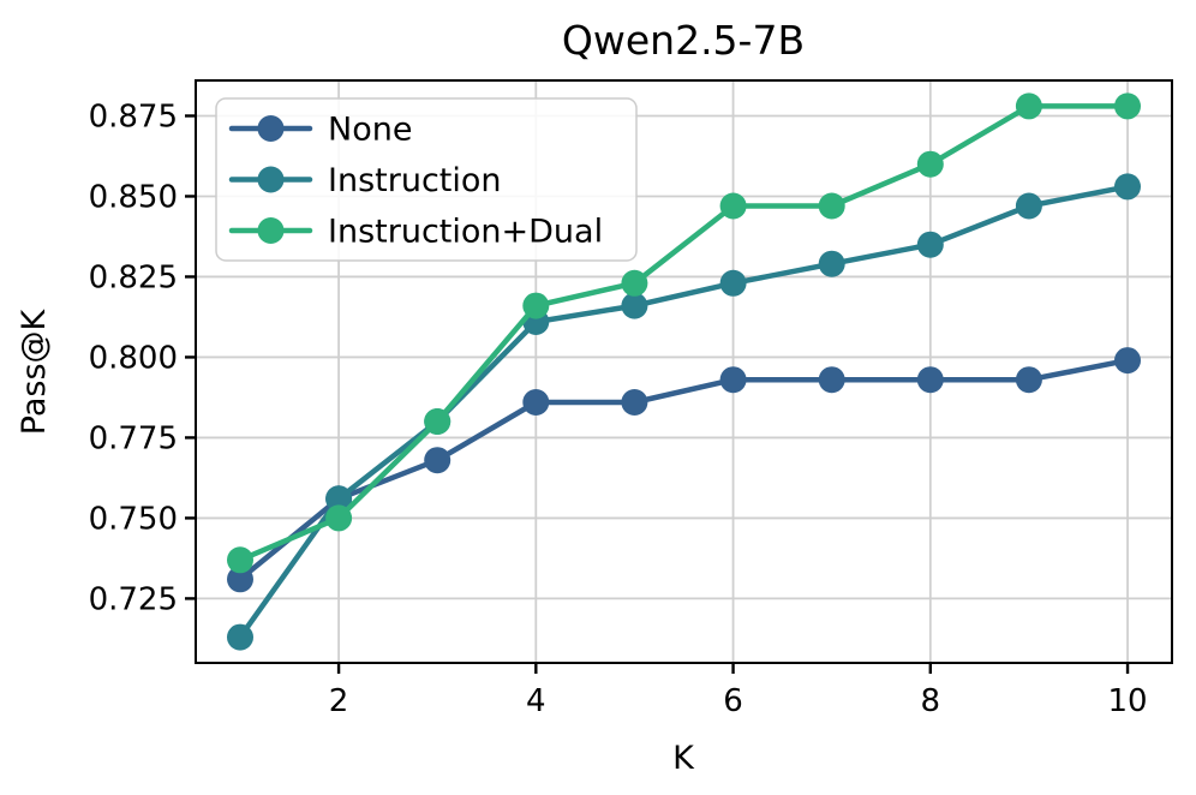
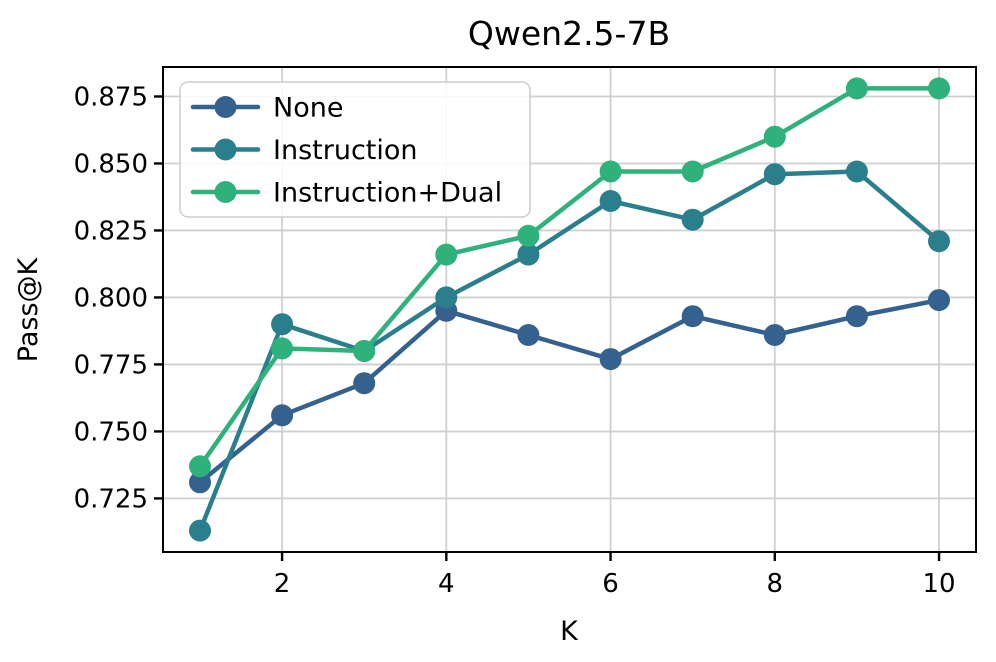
Instruction/2: 0.756 -> 0.790
Instruction+Dual/2: 0.750 -> 0.781
None/4: 0.786 -> 0.795
Instruction/4: 0.811 -> 0.800
None/6: 0.793 -> 0.777
Instruction/6: 0.823 -> 0.836
None/8: 0.793 -> 0.786
Instruction/8: 0.835 -> 0.846
Instruction/10: 0.853 -> 0.821
